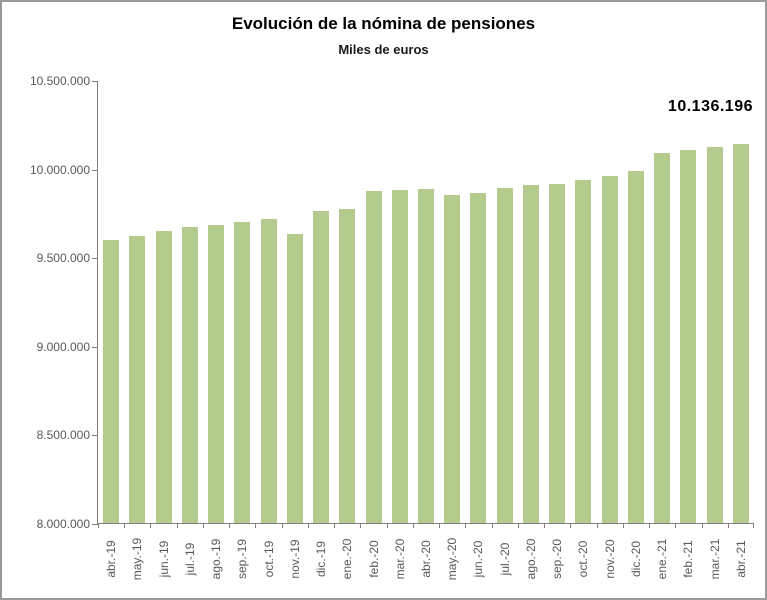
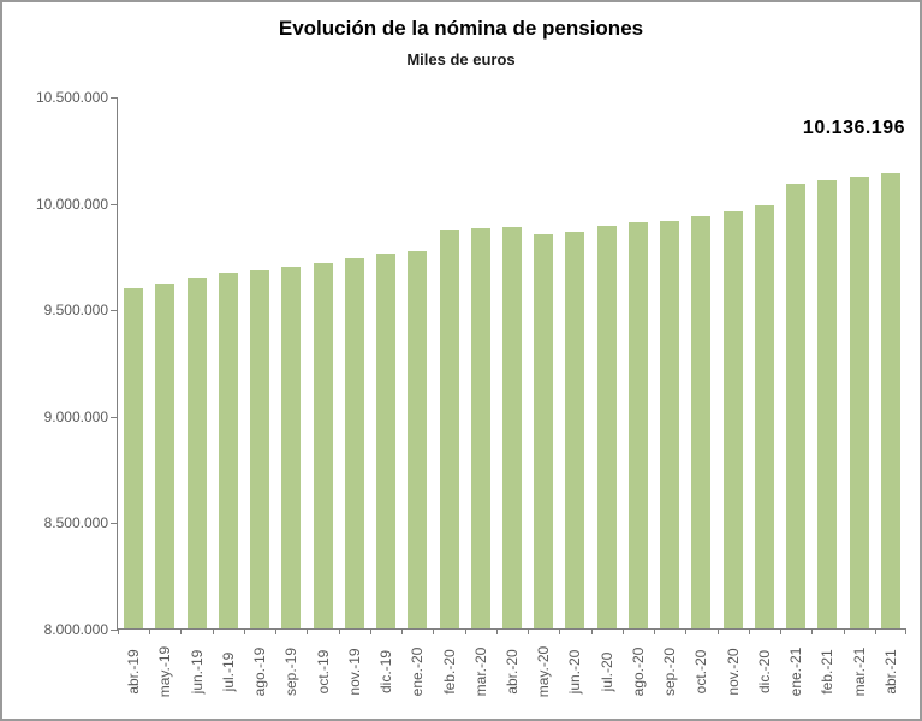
nov.-19: 9630000 -> 9740000
